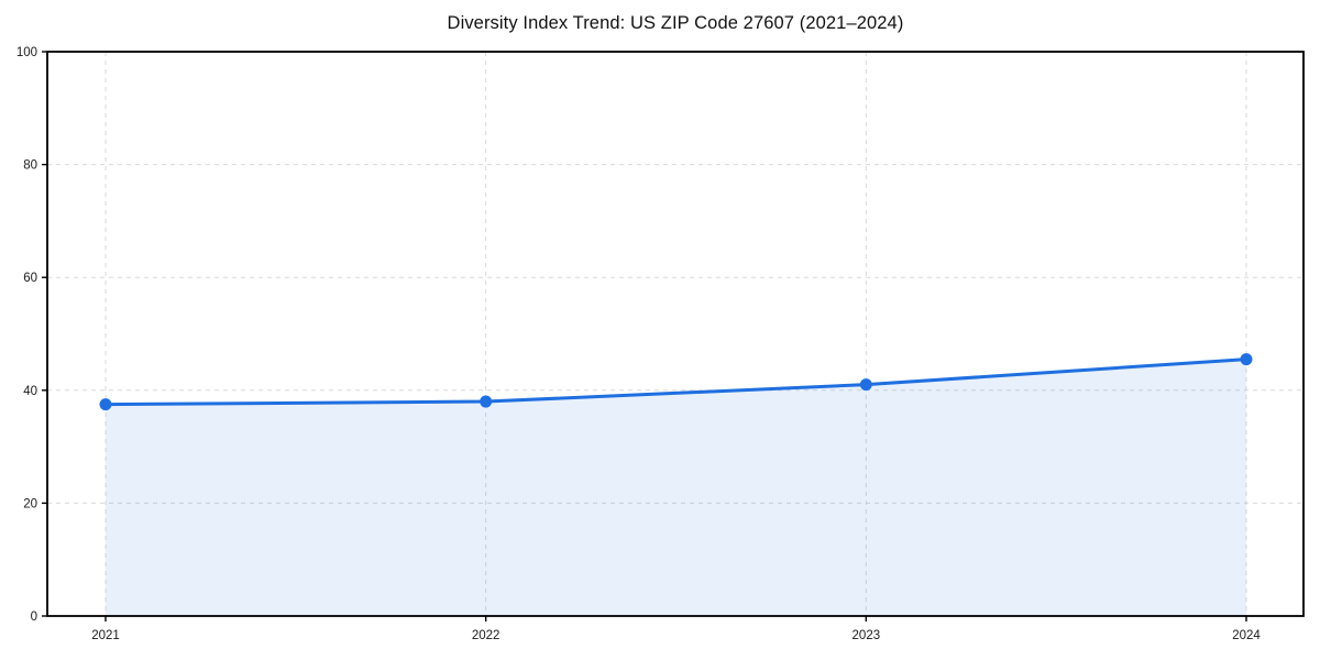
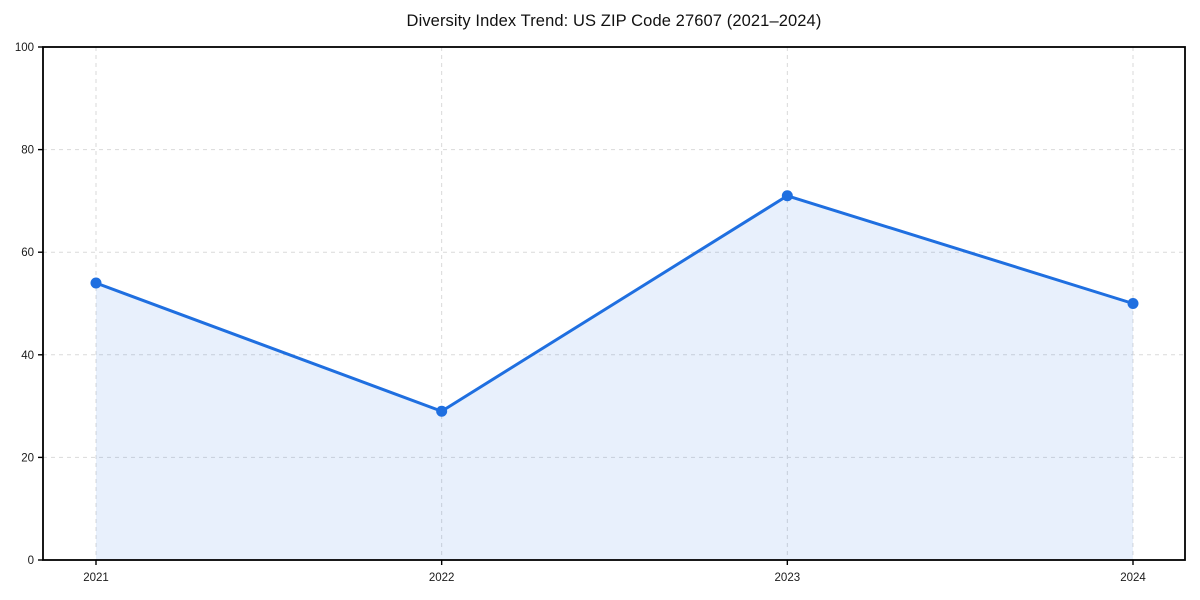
2021: 38 -> 54
2022: 38 -> 29
2023: 41 -> 71
2024: 46 -> 50
